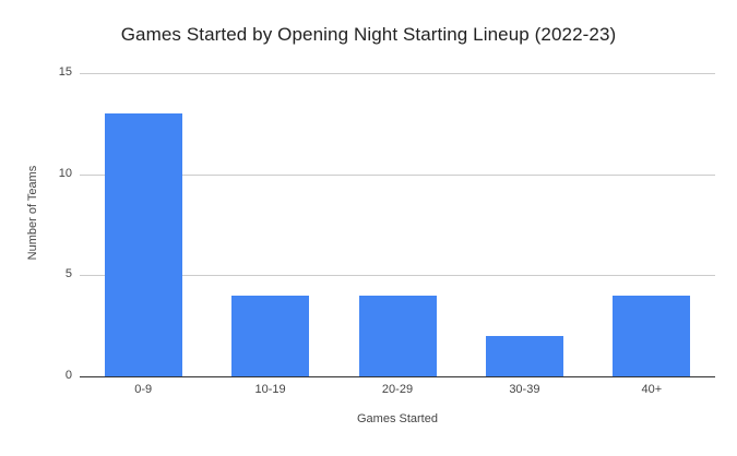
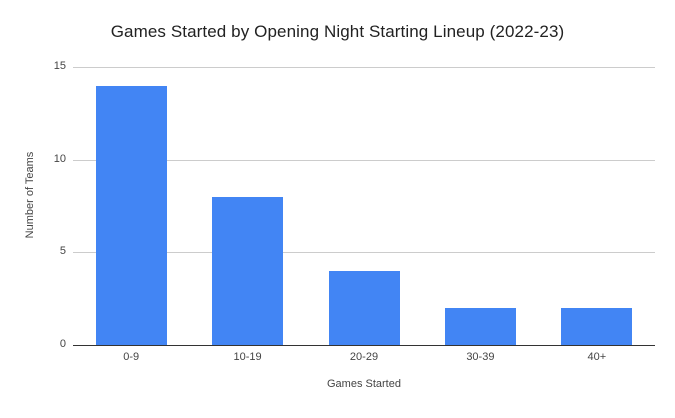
0-9: 13 -> 14
10-19: 4 -> 8
40+: 4 -> 2
